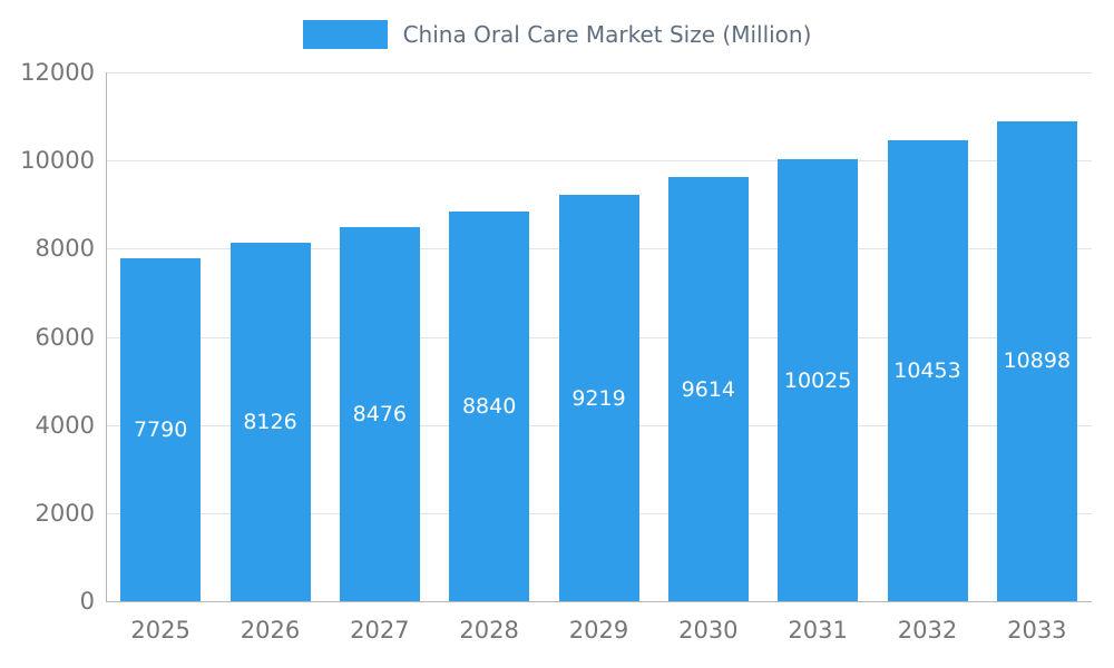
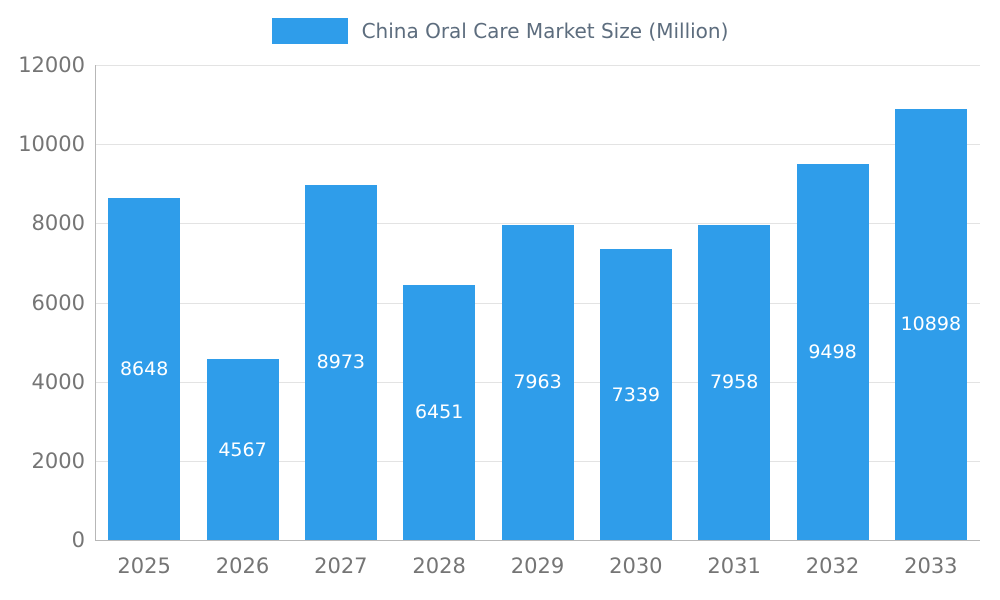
2025: 7790 -> 8648
2026: 8126 -> 4567
2027: 8476 -> 8973
2028: 8840 -> 6451
2029: 9219 -> 7963
2030: 9614 -> 7339
2031: 10025 -> 7958
2032: 10453 -> 9498
